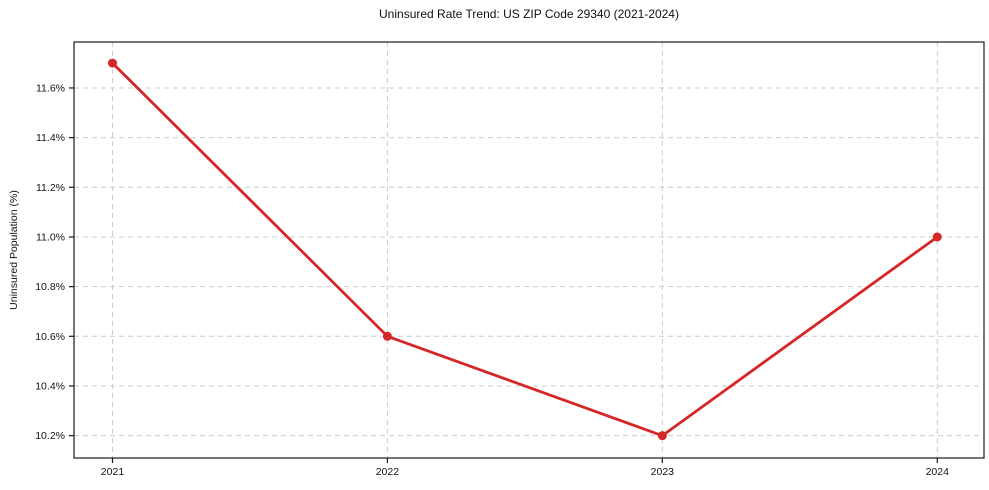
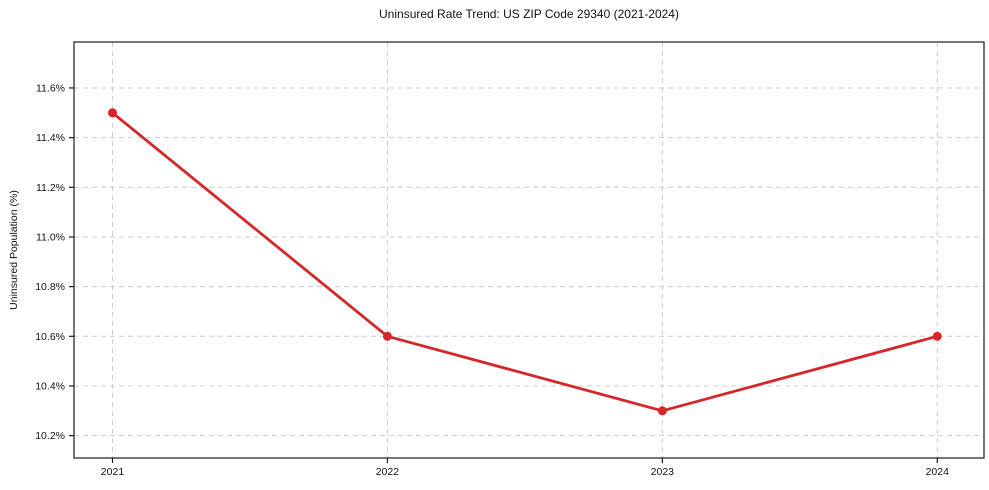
2021: 11.7% -> 11.5%
2023: 10.2% -> 10.3%
2024: 11.0% -> 10.6%
